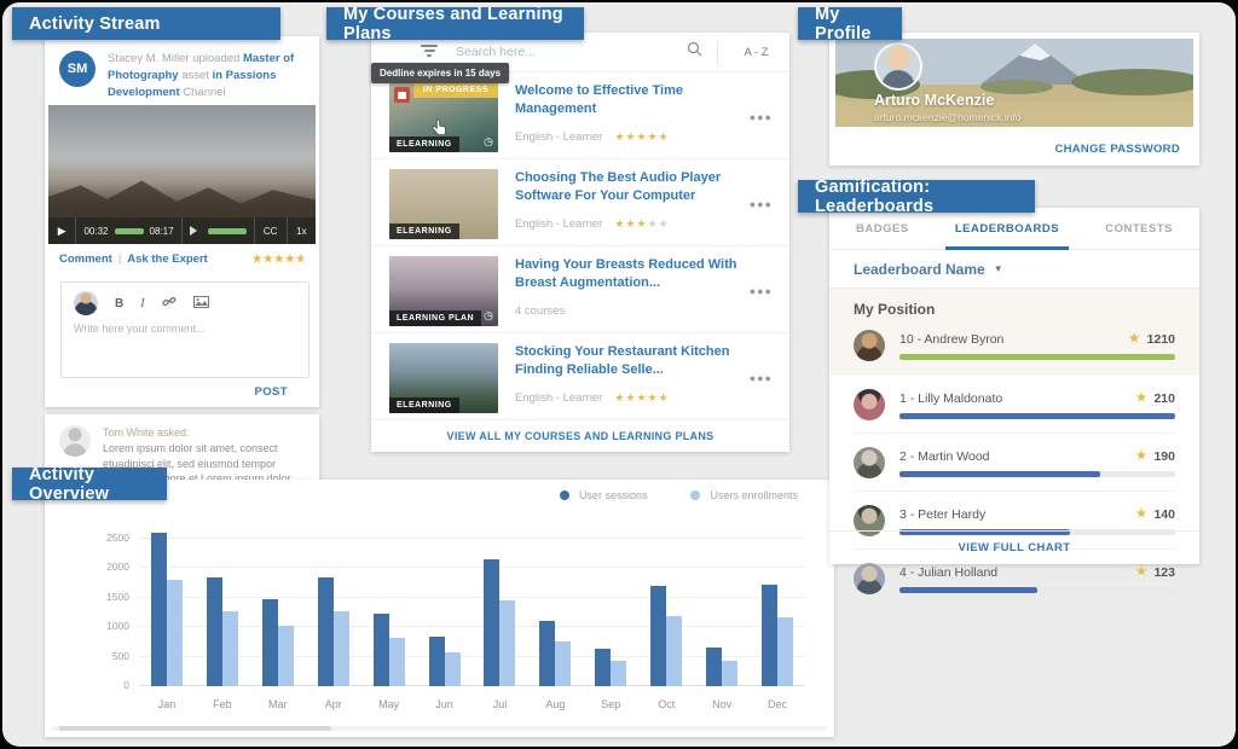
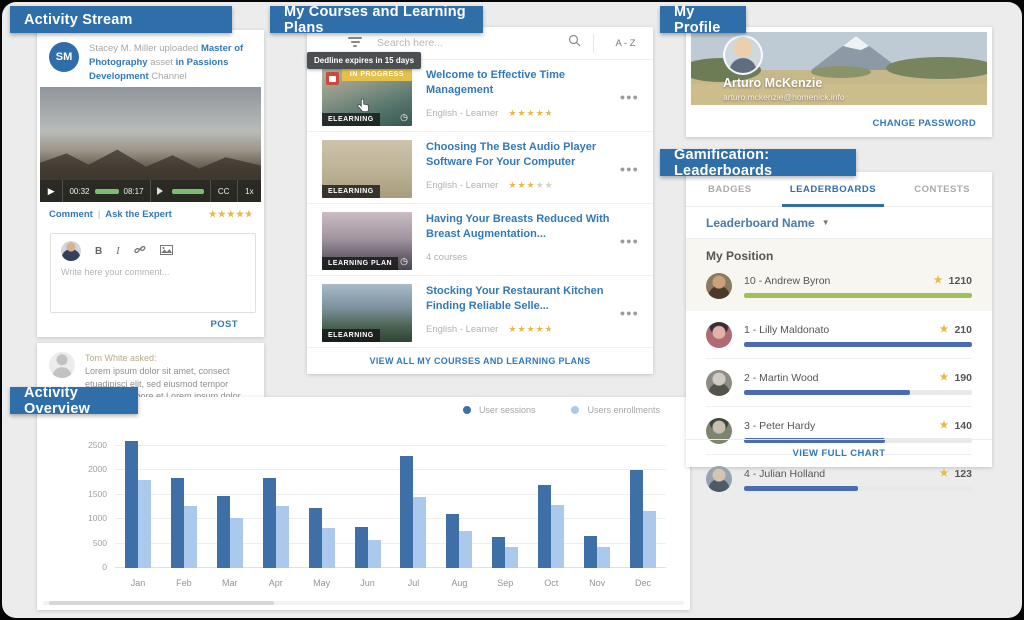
User sessions/Jul: 2200 -> 2300
Users enrollments/Oct: 1200 -> 1300
User sessions/Dec: 1700 -> 2000
